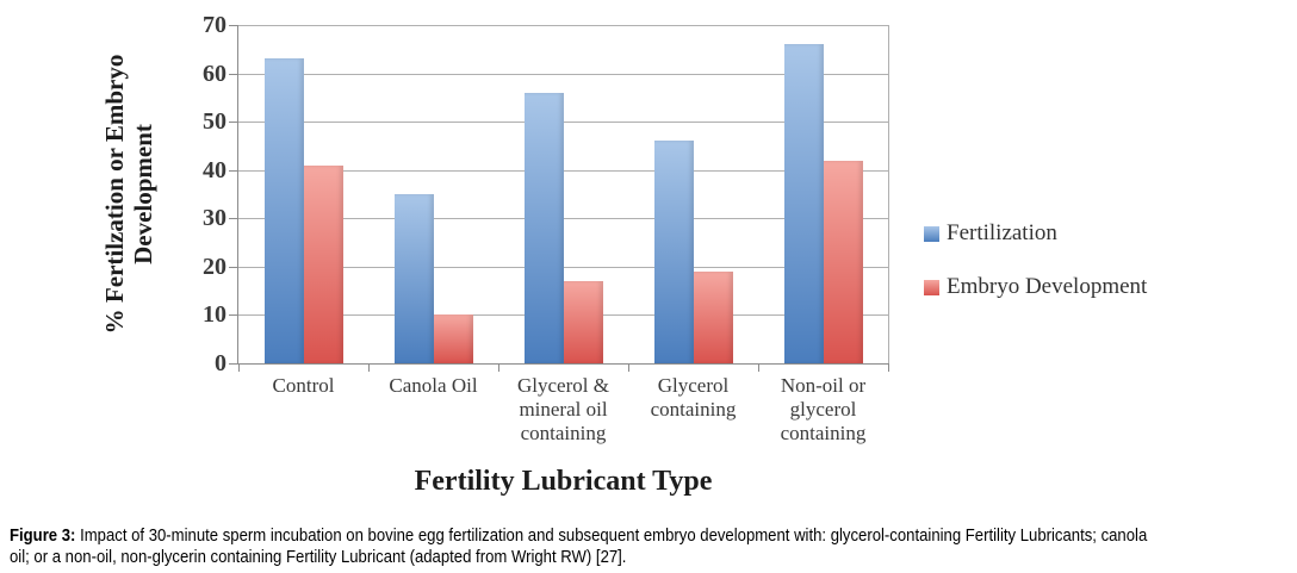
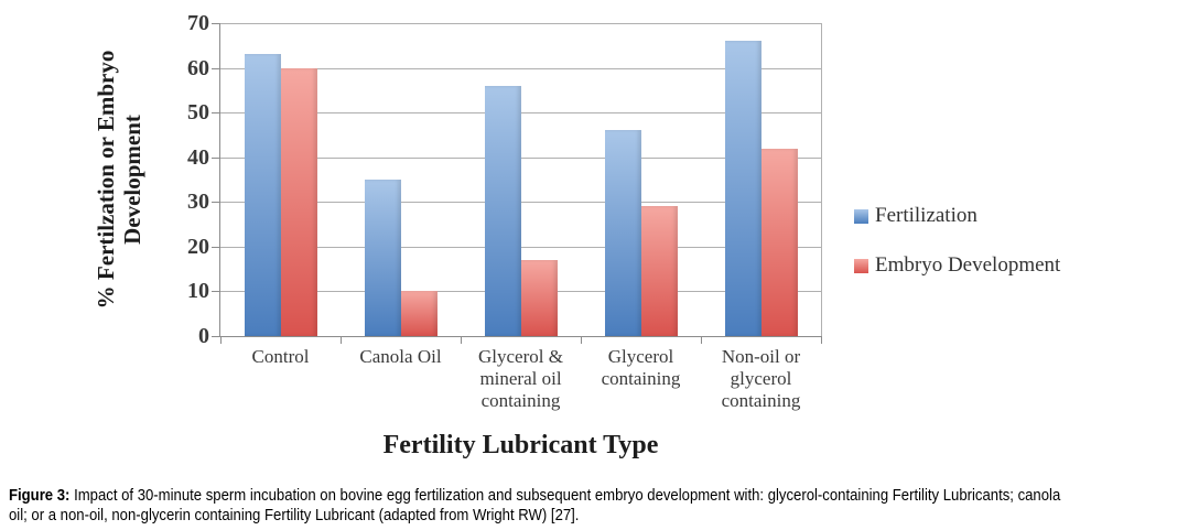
Embryo Development/Control: 41 -> 60
Embryo Development/Glycerol containing: 19 -> 29
